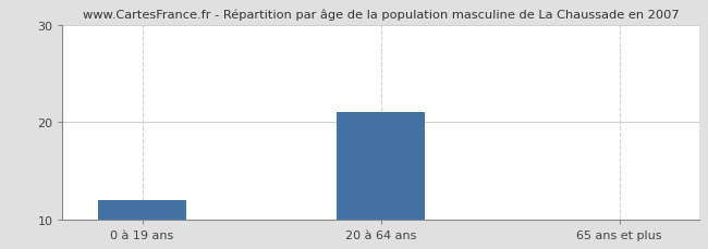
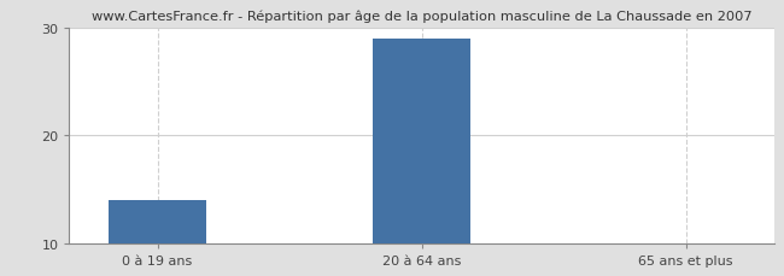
0 à 19 ans: 12.0 -> 14.0
20 à 64 ans: 21.0 -> 29.0
